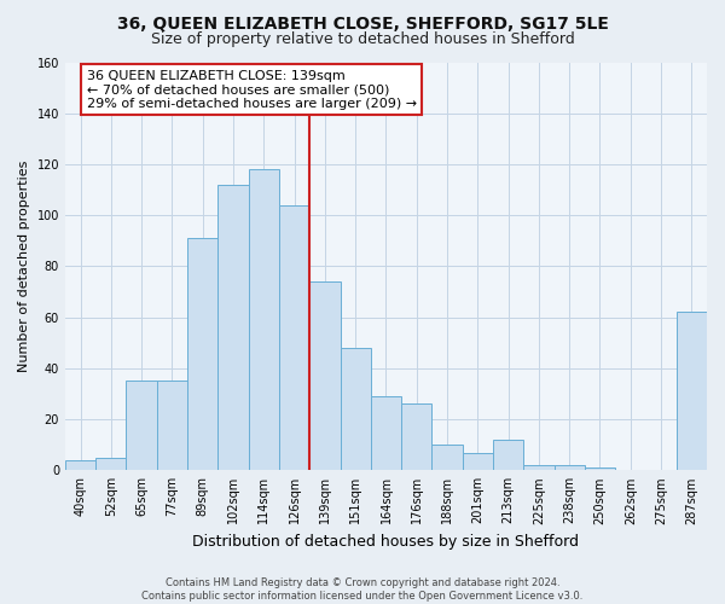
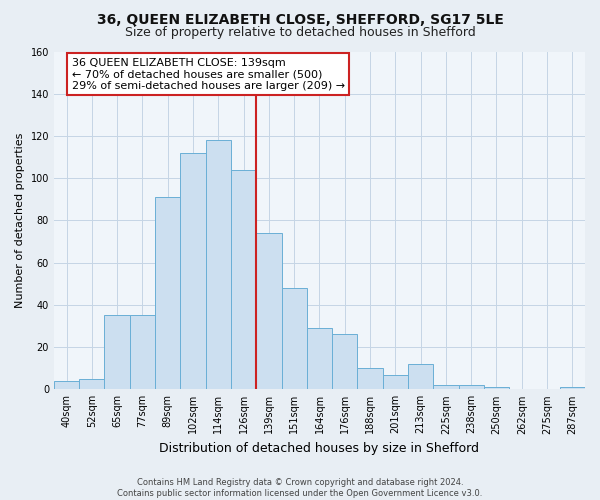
287sqm: 62 -> 1
